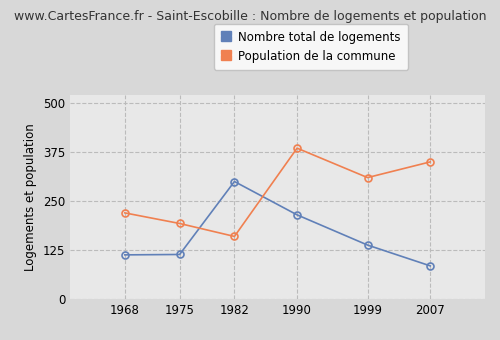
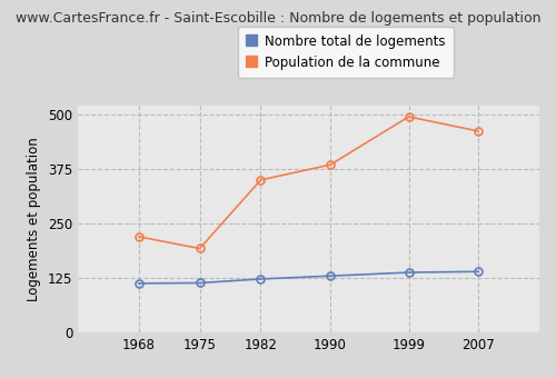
Nombre total de logements/1982: 300 -> 123
Population de la commune/1982: 160 -> 350
Nombre total de logements/1990: 215 -> 130
Population de la commune/1999: 310 -> 495
Nombre total de logements/2007: 85 -> 140
Population de la commune/2007: 350 -> 462
